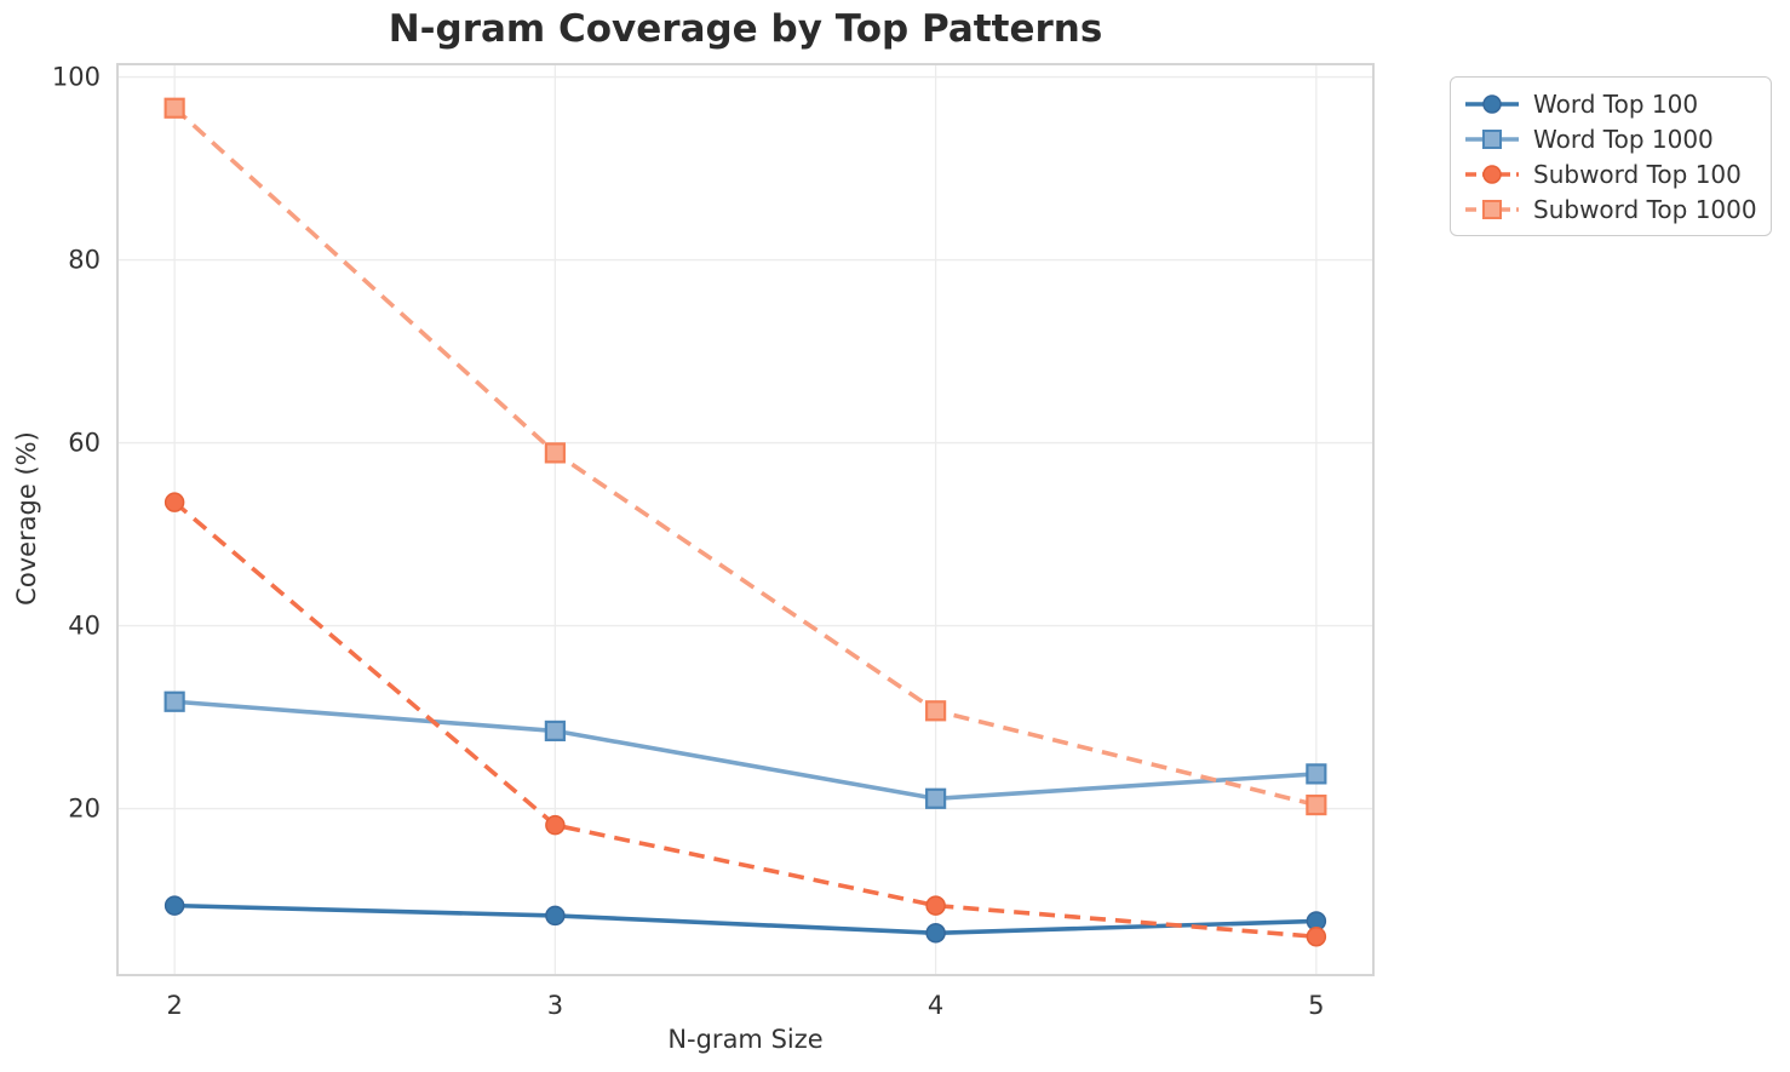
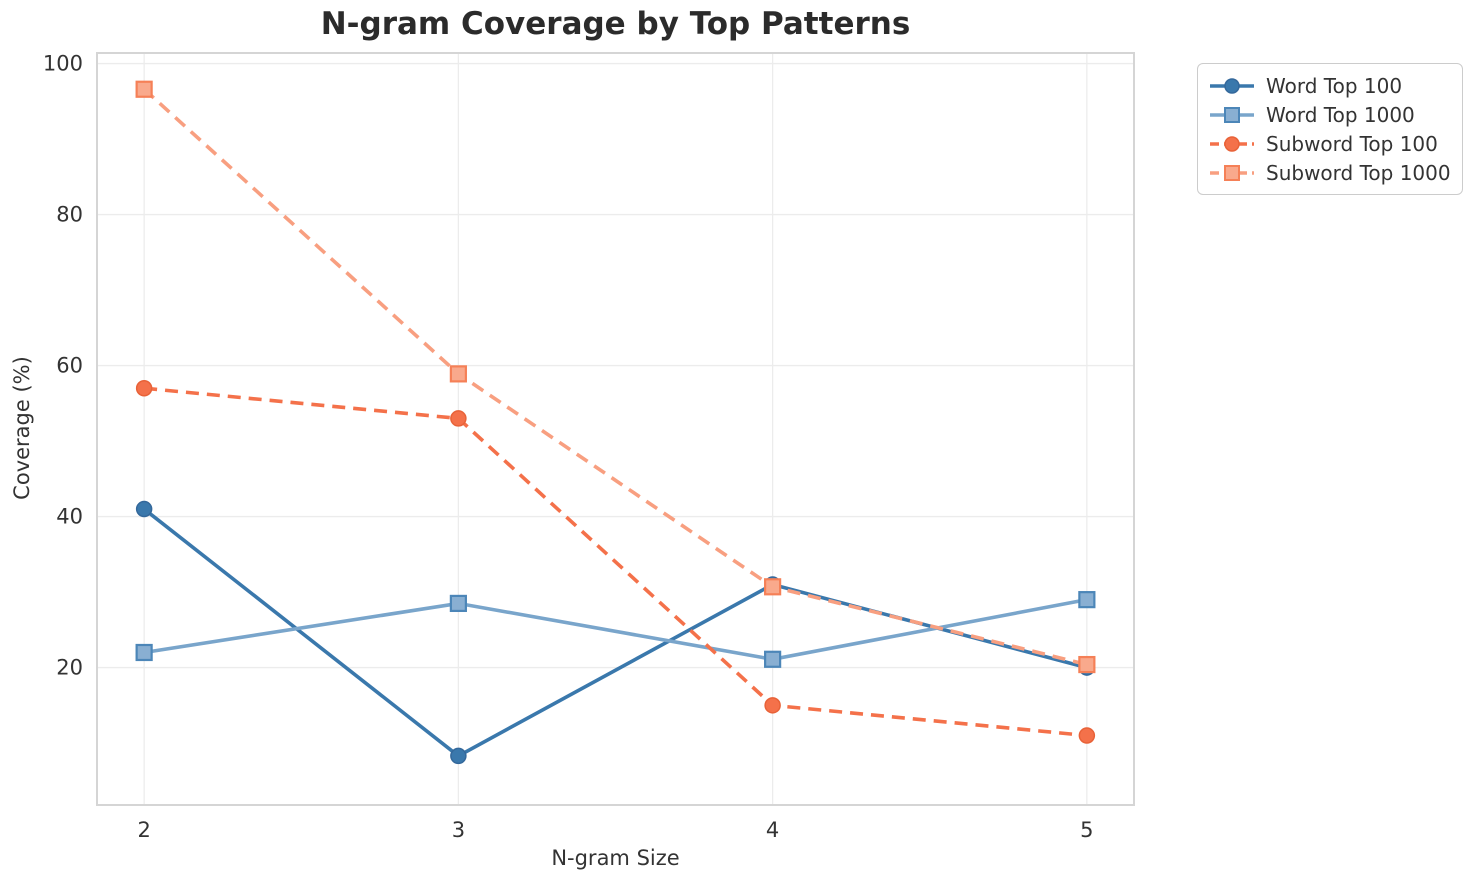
Word Top 100/2: 9 -> 41
Word Top 1000/2: 32 -> 22
Subword Top 100/2: 54 -> 57
Subword Top 100/3: 18 -> 53
Word Top 100/4: 6 -> 31
Subword Top 100/4: 9 -> 15
Word Top 100/5: 8 -> 20
Word Top 1000/5: 24 -> 29
Subword Top 100/5: 6 -> 11
